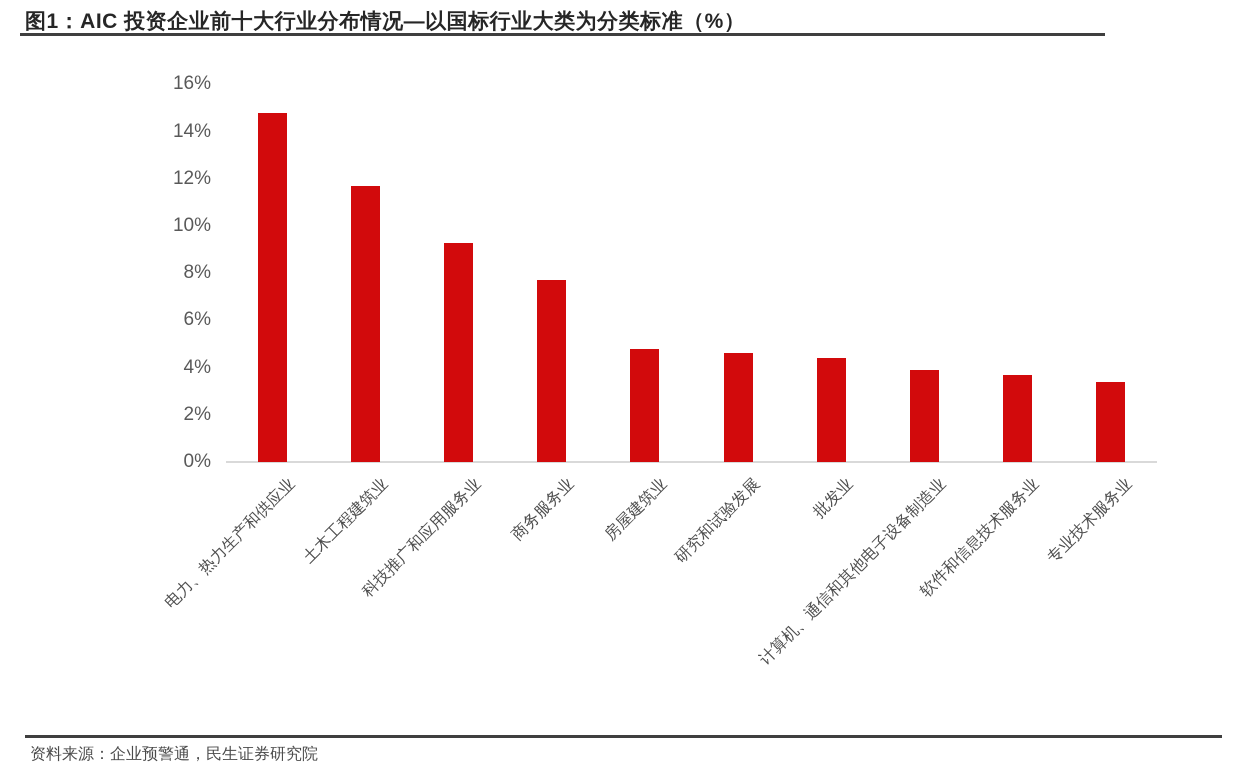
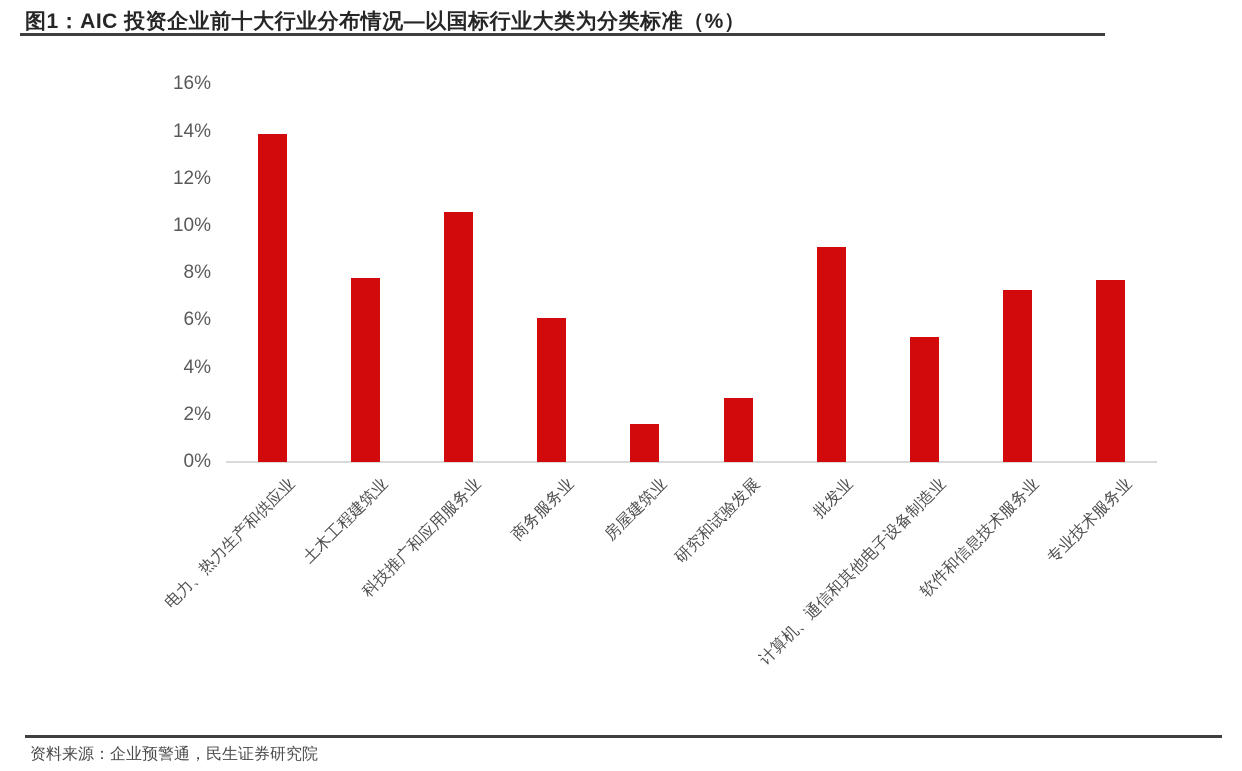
电力、热力生产和供应业: 14.8% -> 13.9%
土木工程建筑业: 11.7% -> 7.8%
科技推广和应用服务业: 9.3% -> 10.6%
商务服务业: 7.7% -> 6.1%
房屋建筑业: 4.8% -> 1.6%
研究和试验发展: 4.6% -> 2.7%
批发业: 4.4% -> 9.1%
计算机、通信和其他电子设备制造业: 3.9% -> 5.3%
软件和信息技术服务业: 3.7% -> 7.3%
专业技术服务业: 3.4% -> 7.7%
